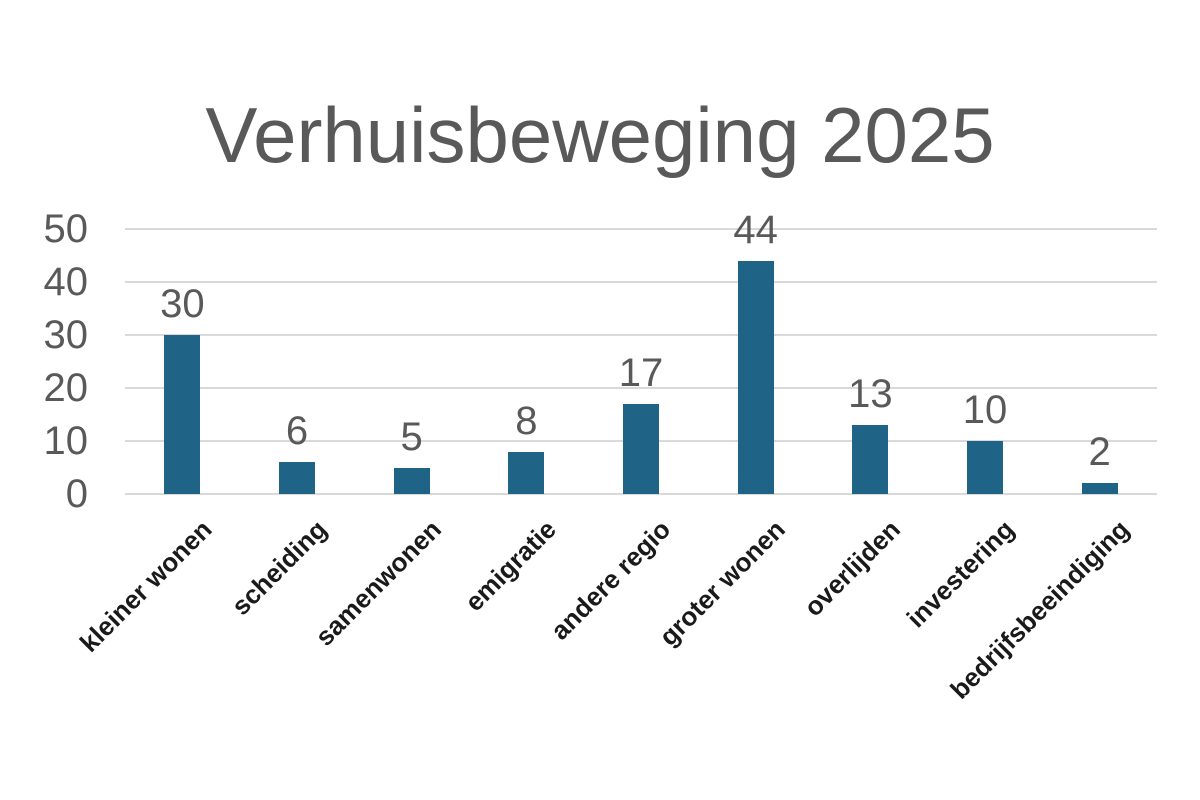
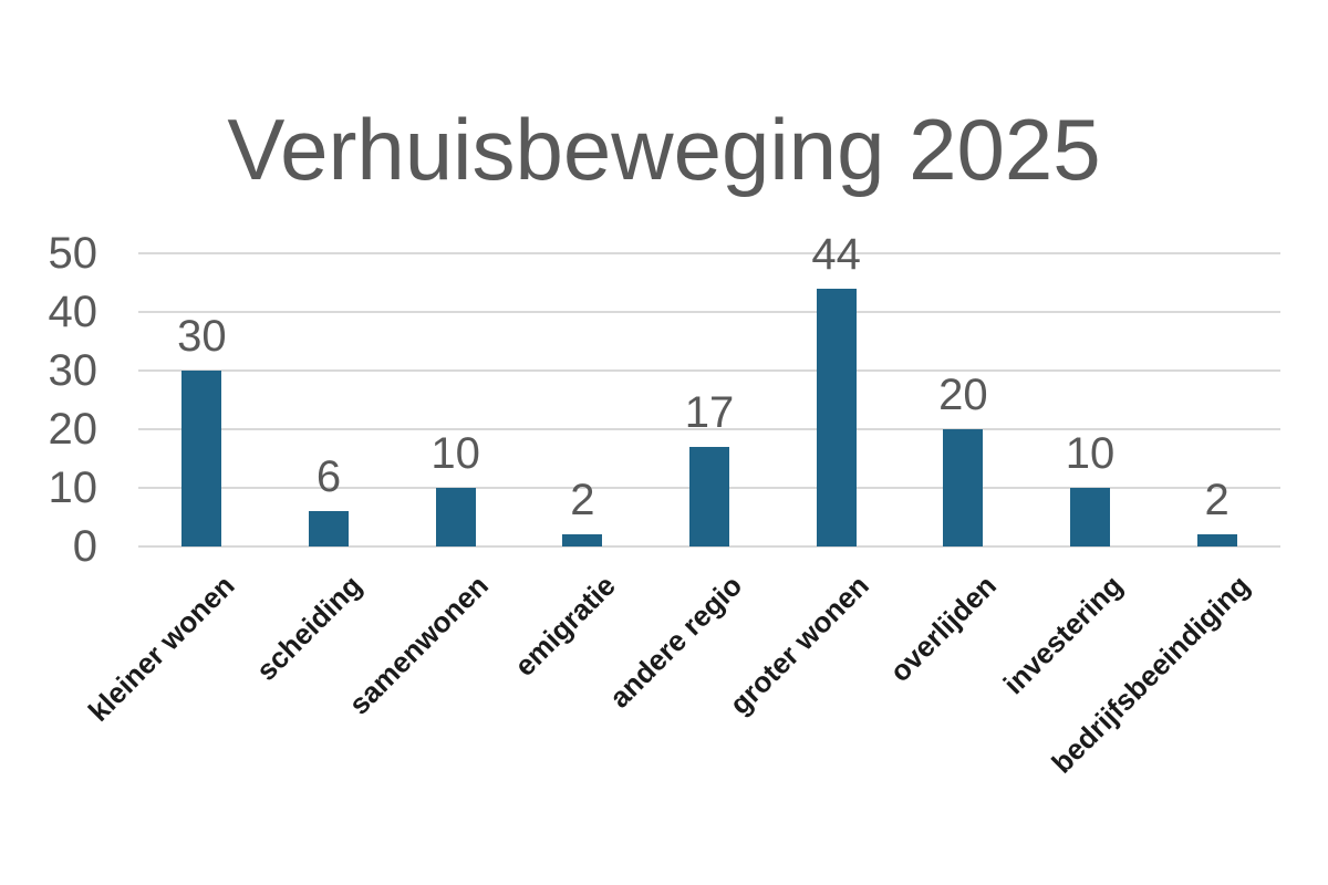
samenwonen: 5 -> 10
emigratie: 8 -> 2
overlijden: 13 -> 20
